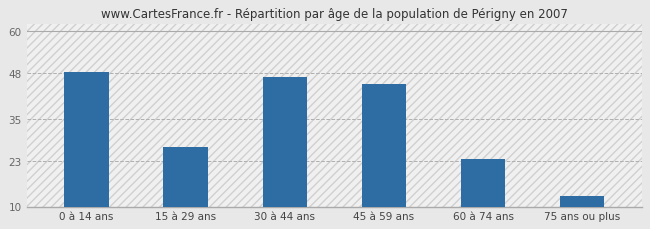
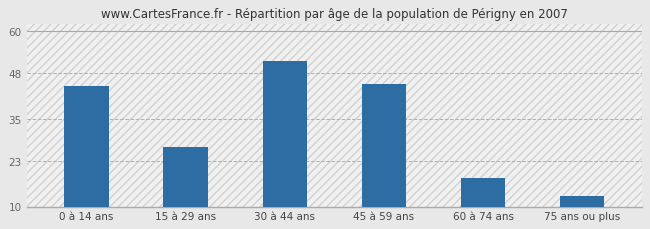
0 à 14 ans: 48.5 -> 44.5
30 à 44 ans: 47.0 -> 51.5
60 à 74 ans: 23.5 -> 18.0
